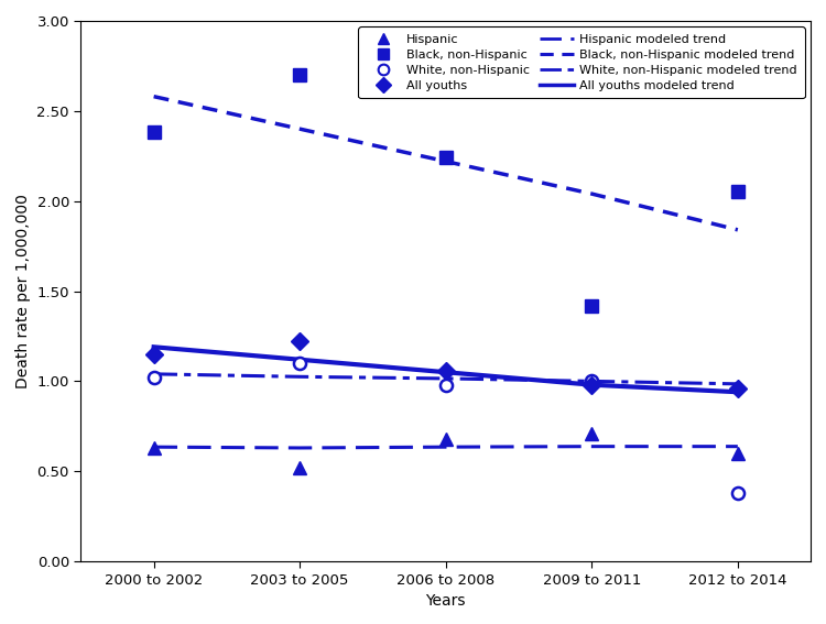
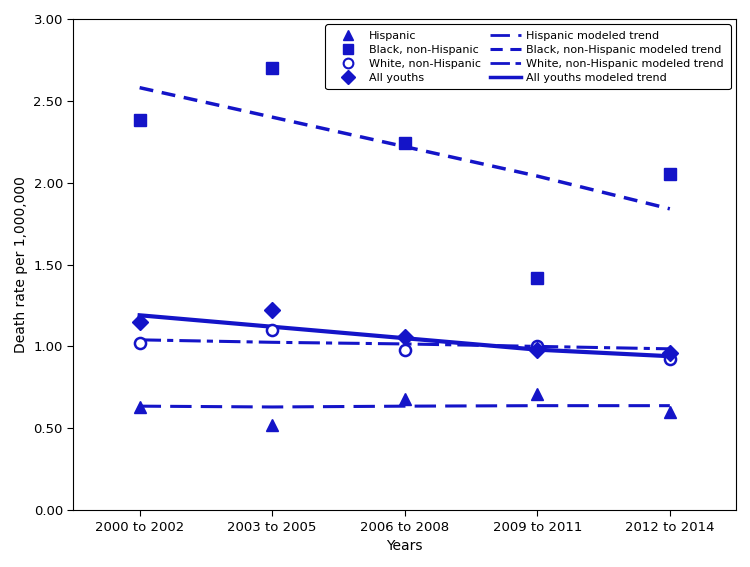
White, non-Hispanic/2012 to 2014: 0.38 -> 0.92
